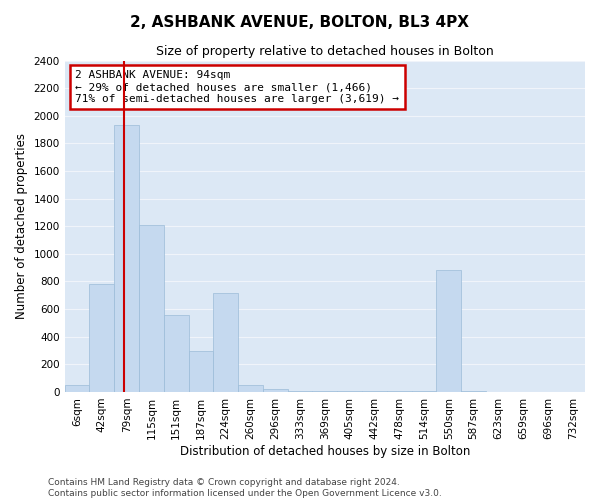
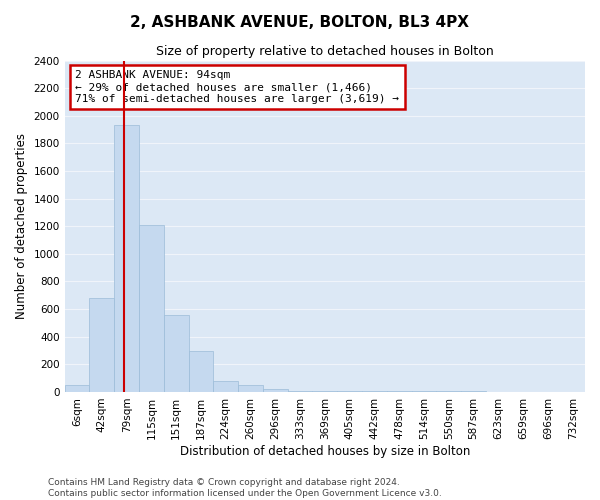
42sqm: 780 -> 680
224sqm: 720 -> 80
550sqm: 880 -> 0
